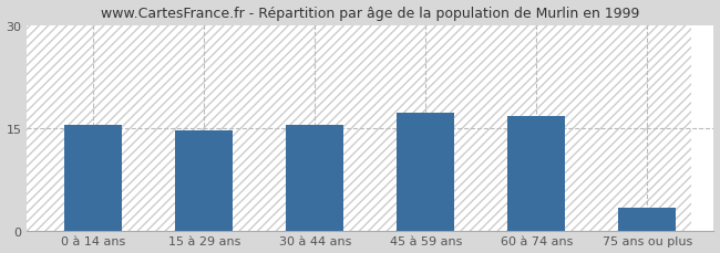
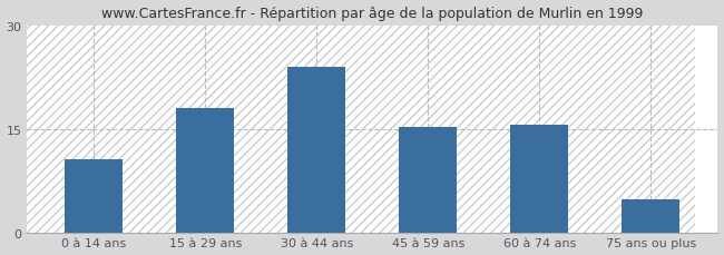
0 à 14 ans: 15.5 -> 10.6
15 à 29 ans: 14.7 -> 18.0
30 à 44 ans: 15.5 -> 24.0
45 à 59 ans: 17.2 -> 15.2
60 à 74 ans: 16.8 -> 15.6
75 ans ou plus: 3.3 -> 4.8
